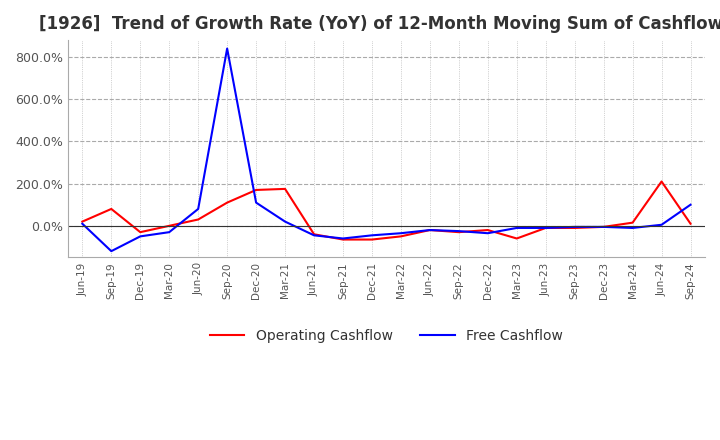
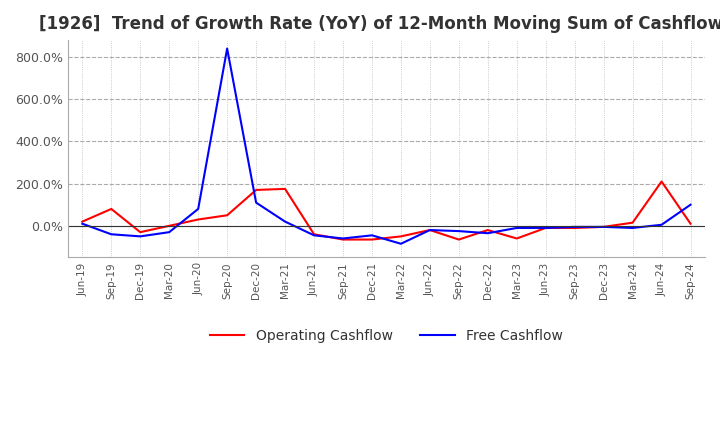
Free Cashflow/Sep-19: -120% -> -40%
Operating Cashflow/Sep-20: 110% -> 50%
Free Cashflow/Mar-22: -35% -> -85%
Operating Cashflow/Sep-22: -30% -> -65%
